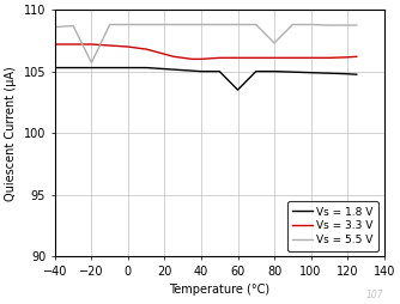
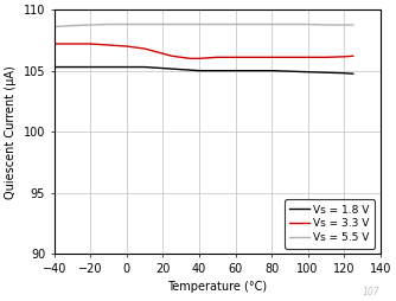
Vs = 5.5 V/−20: 105.7 -> 108.8
Vs = 1.8 V/60: 103.5 -> 105.0
Vs = 5.5 V/80: 107.3 -> 108.8
